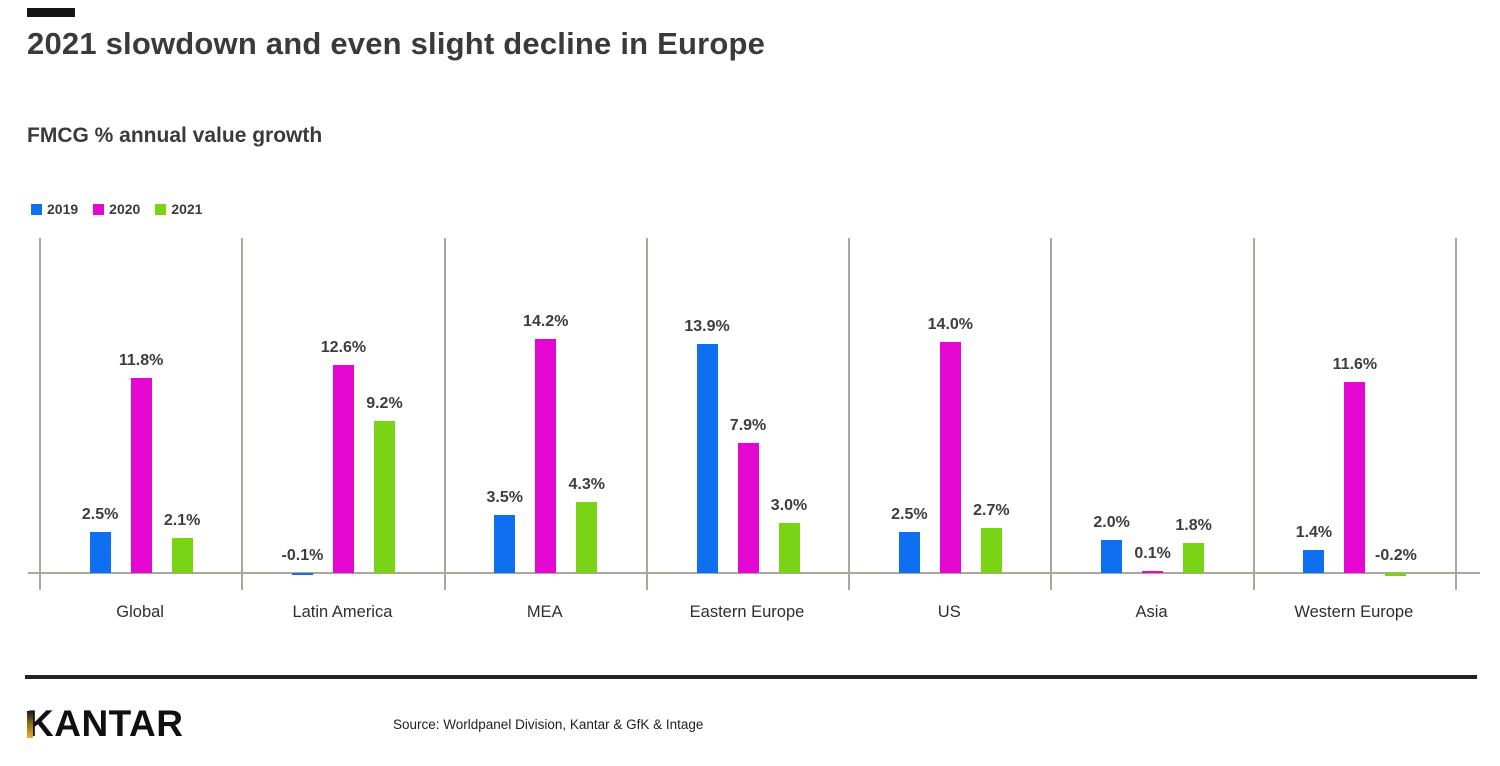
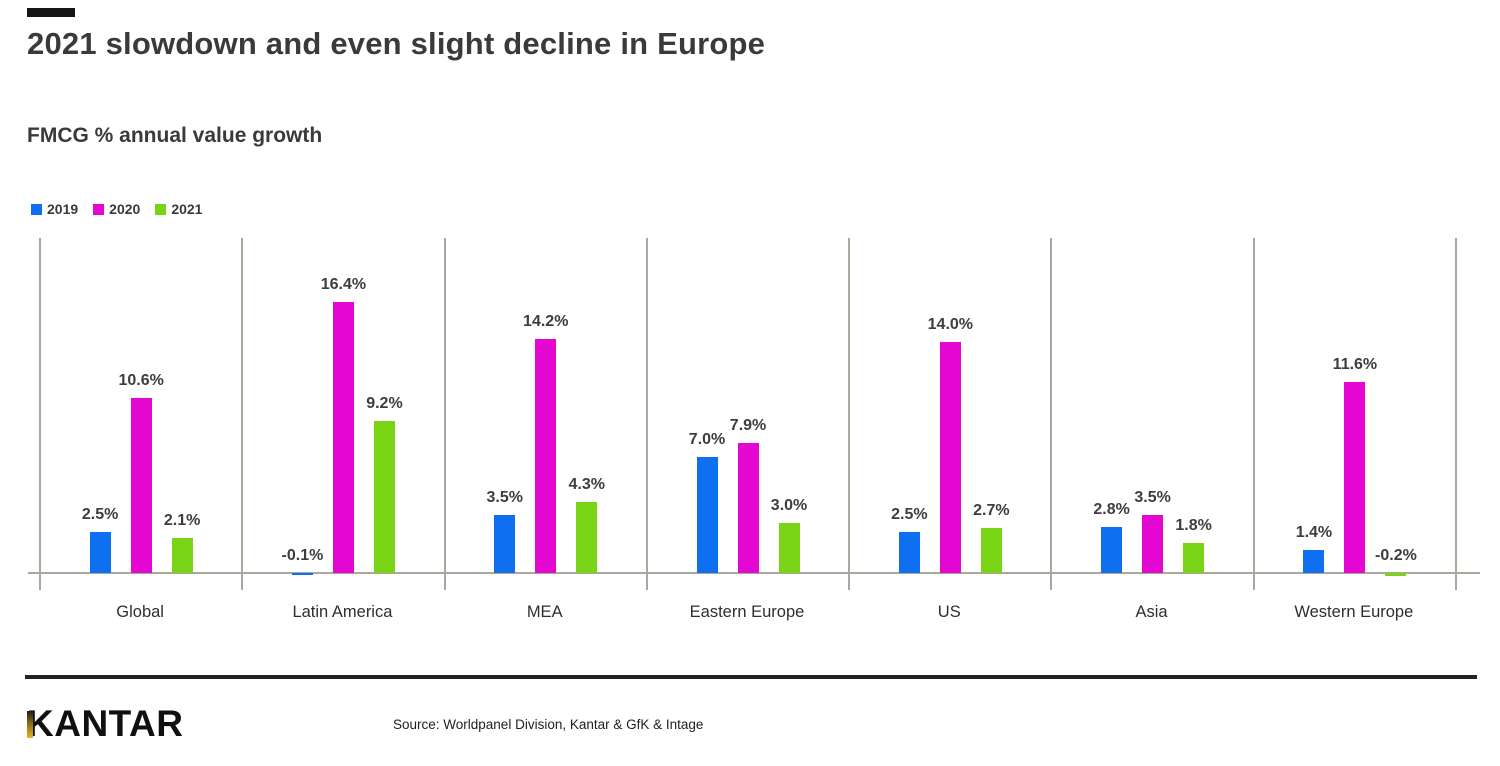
2020/Global: 11.8% -> 10.6%
2020/Latin America: 12.6% -> 16.4%
2019/Eastern Europe: 13.9% -> 7.0%
2019/Asia: 2.0% -> 2.8%
2020/Asia: 0.1% -> 3.5%
